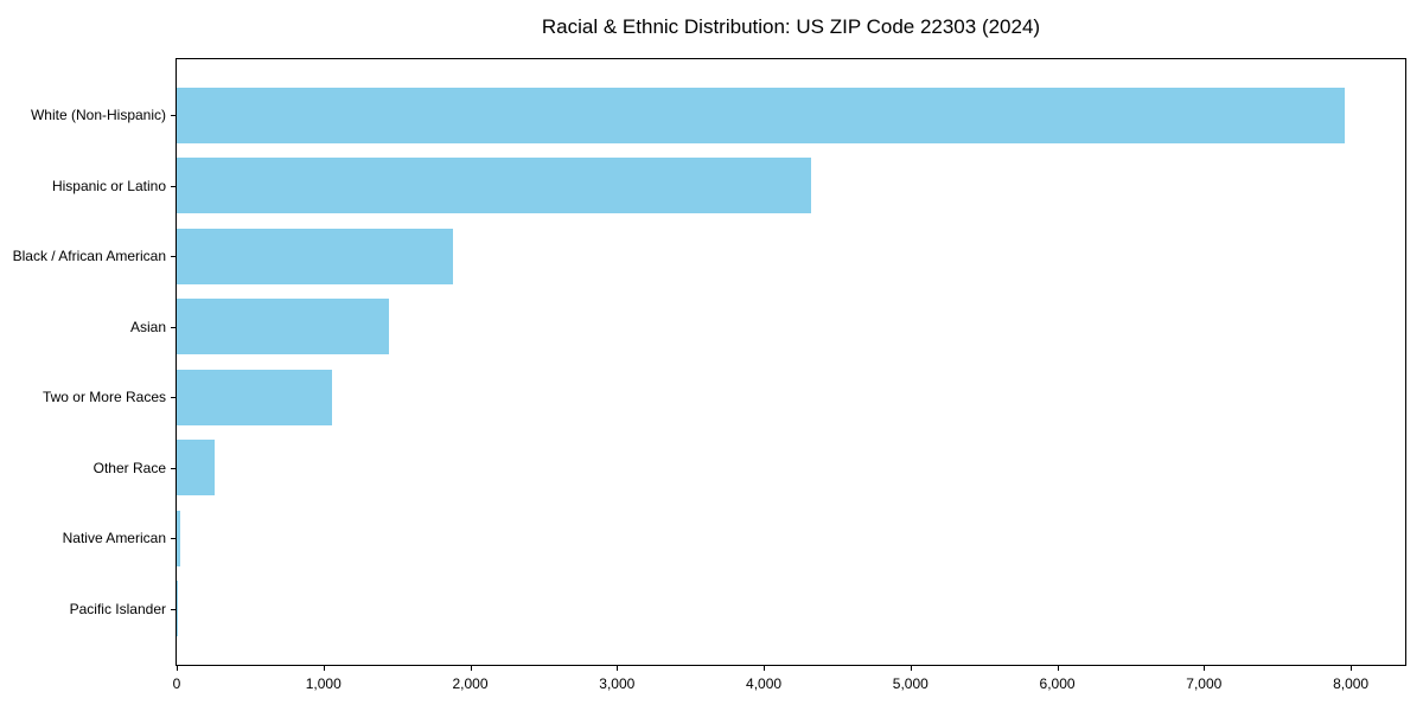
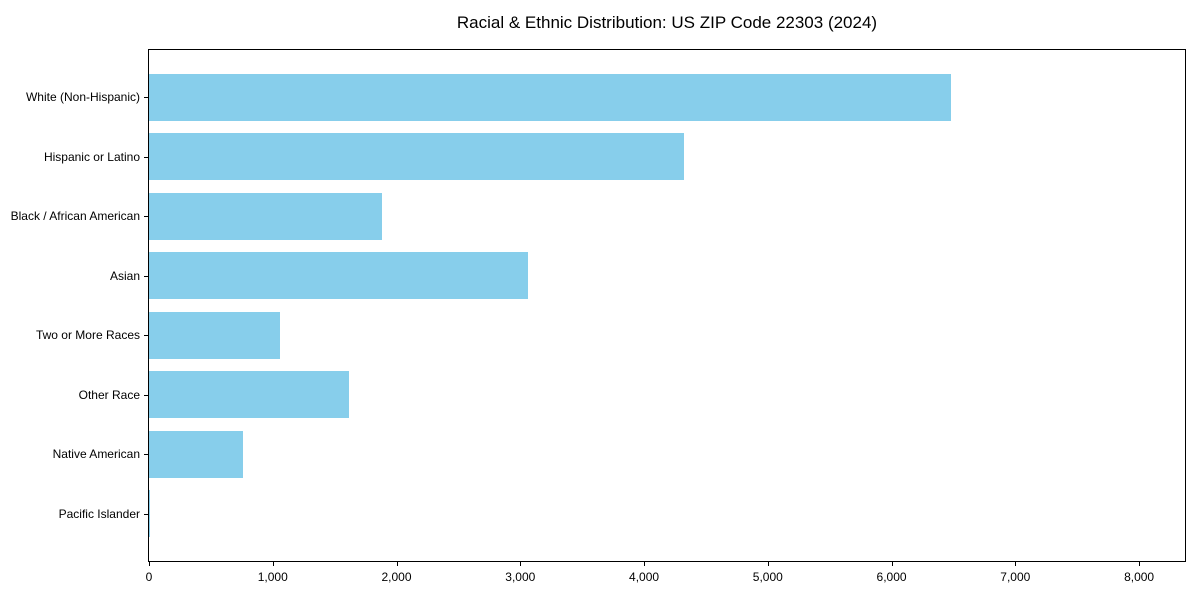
White (Non-Hispanic): 7960 -> 6480
Asian: 1450 -> 3060
Other Race: 260 -> 1620
Native American: 20 -> 760
